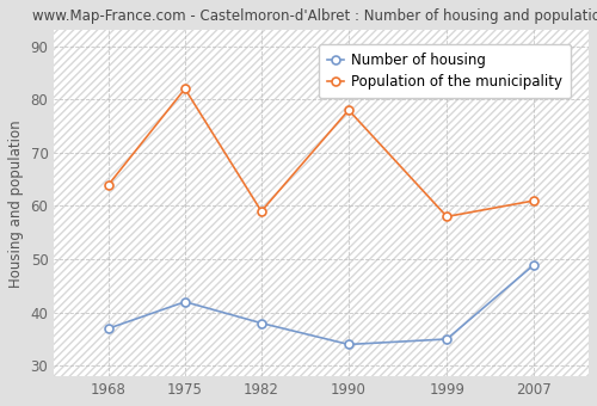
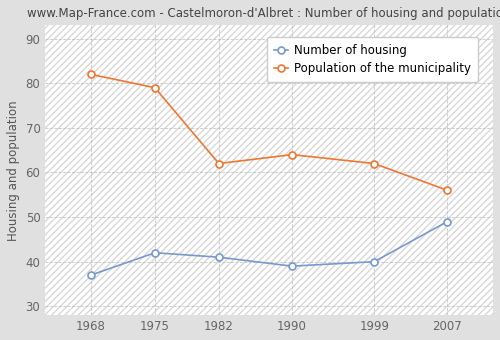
Population of the municipality/1968: 64 -> 82
Population of the municipality/1975: 82 -> 79
Number of housing/1982: 38 -> 41
Population of the municipality/1982: 59 -> 62
Number of housing/1990: 34 -> 39
Population of the municipality/1990: 78 -> 64
Number of housing/1999: 35 -> 40
Population of the municipality/1999: 58 -> 62
Population of the municipality/2007: 61 -> 56
